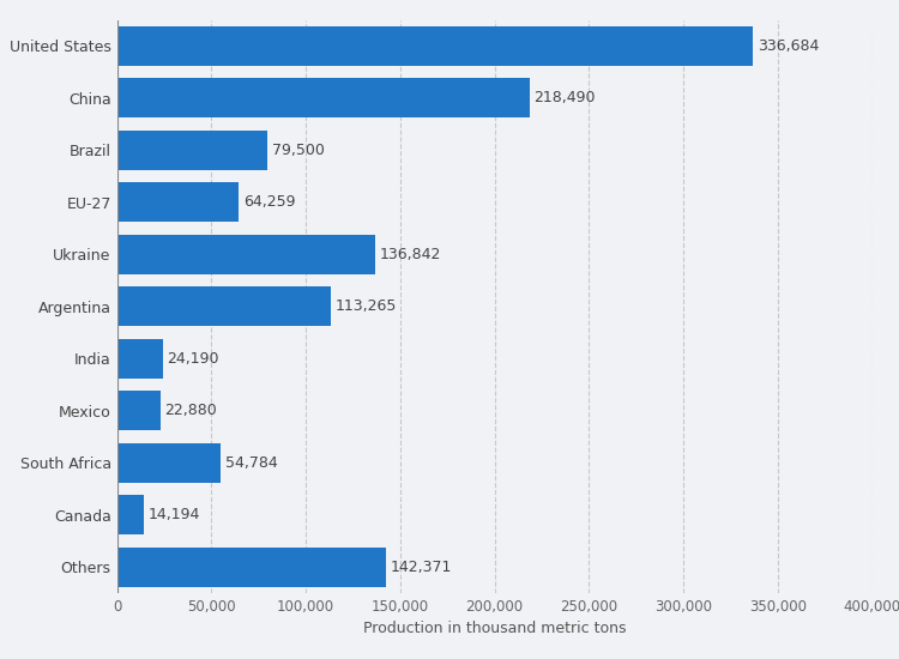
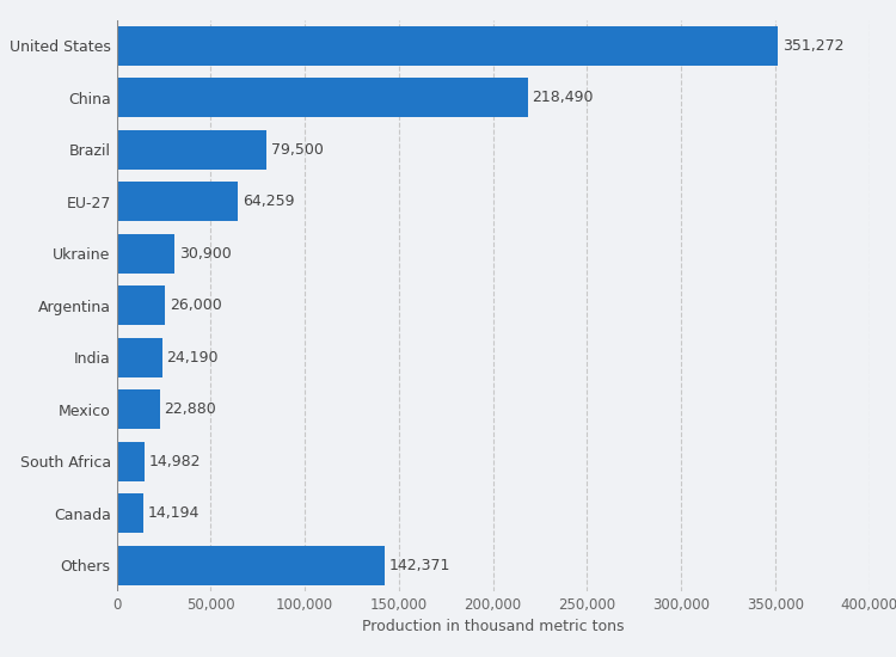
United States: 336,684 -> 351,272
Ukraine: 136,842 -> 30,900
Argentina: 113,265 -> 26,000
South Africa: 54,784 -> 14,982
